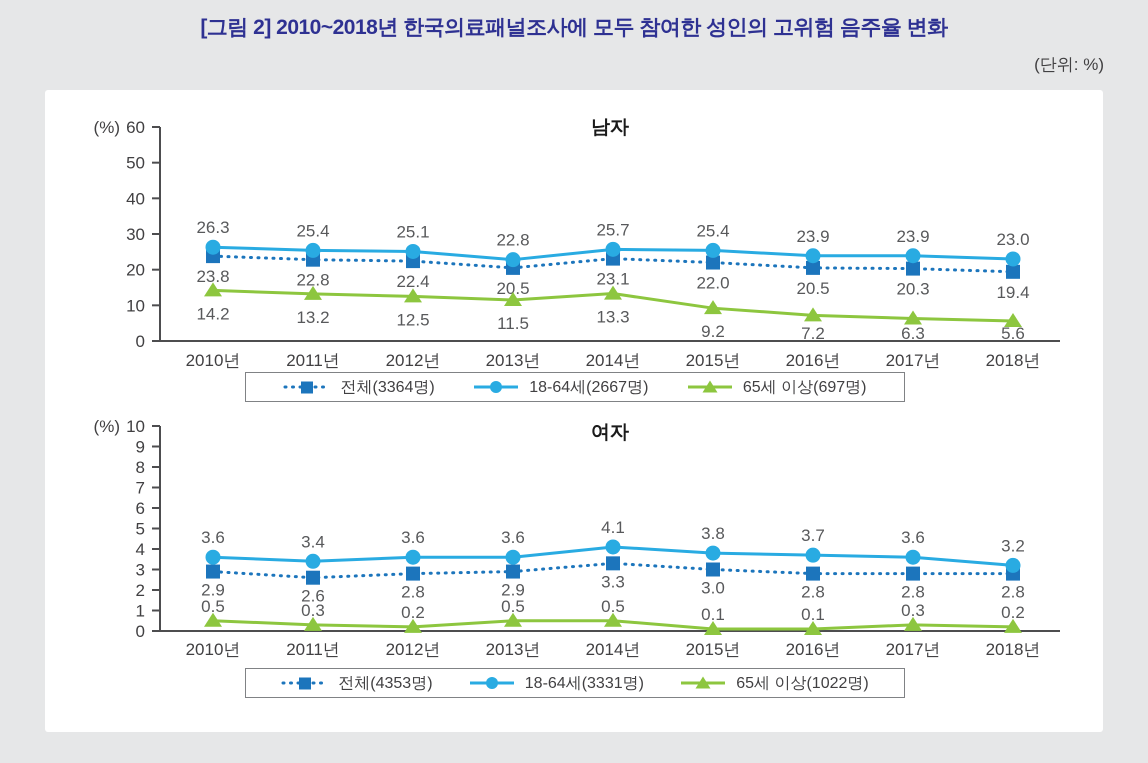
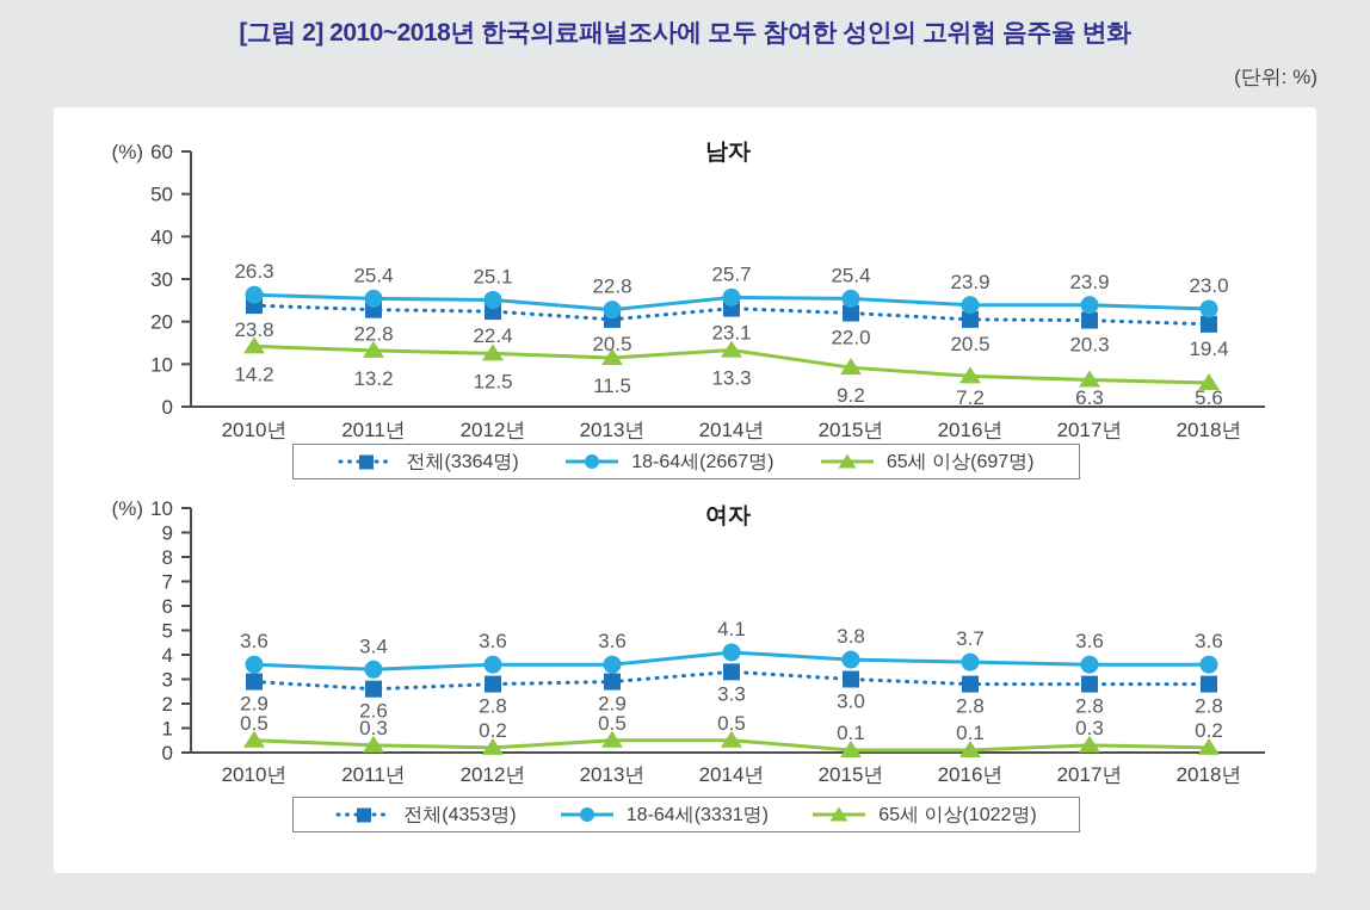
여자/18-64세(3331명)/2018년: 3.2 -> 3.6
